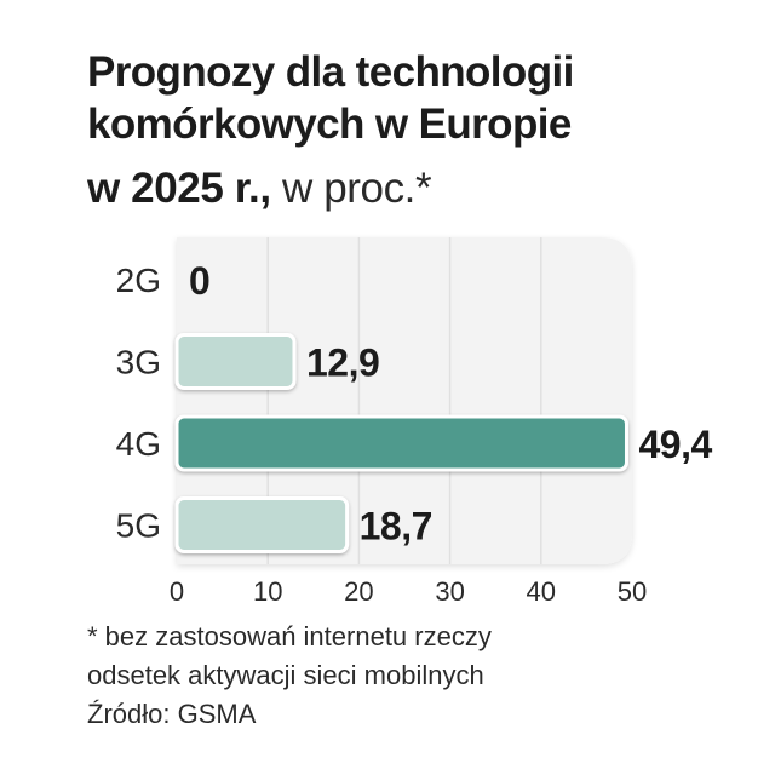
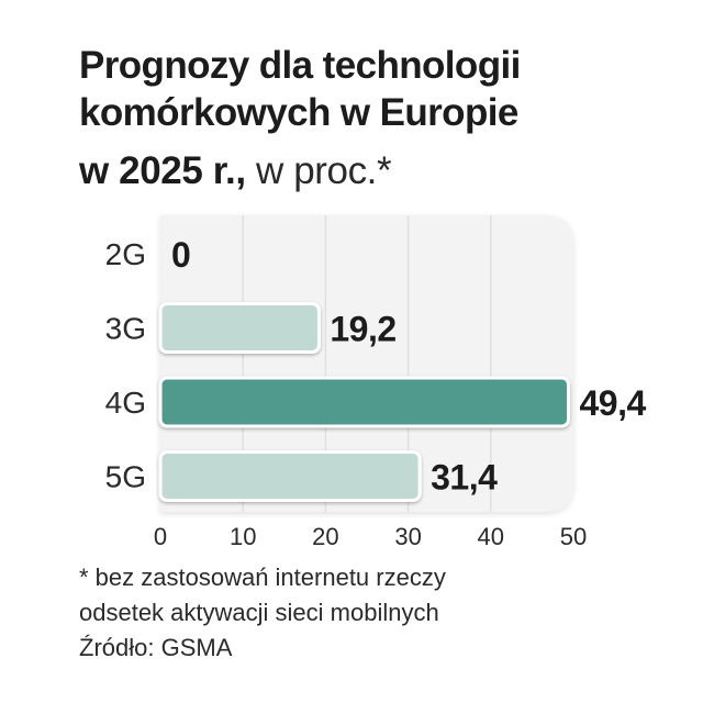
3G: 12,9 -> 19,2
5G: 18,7 -> 31,4
